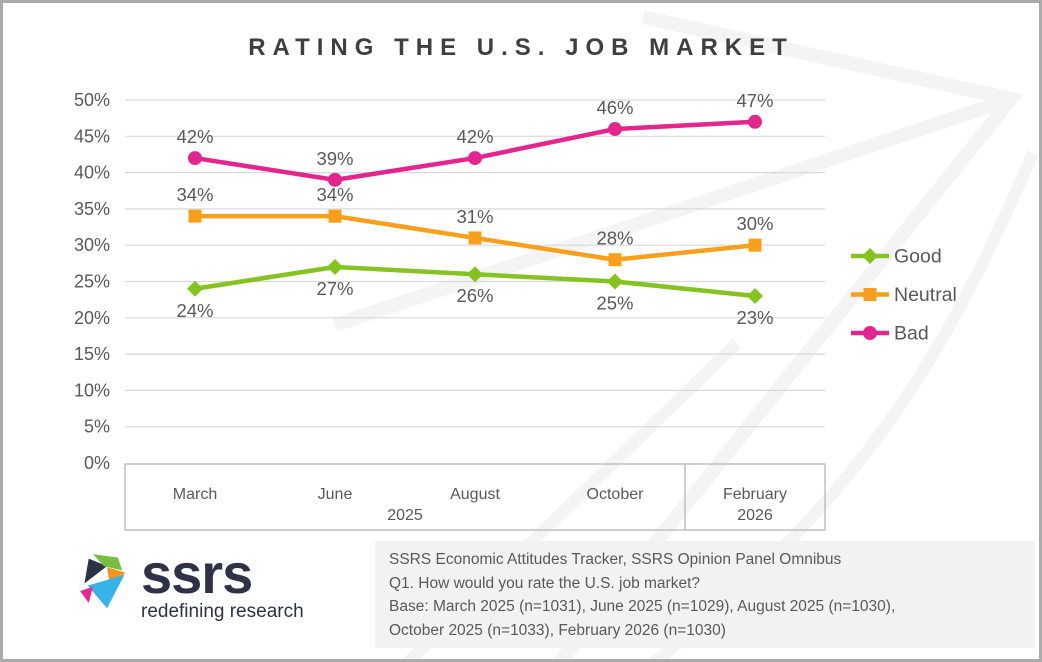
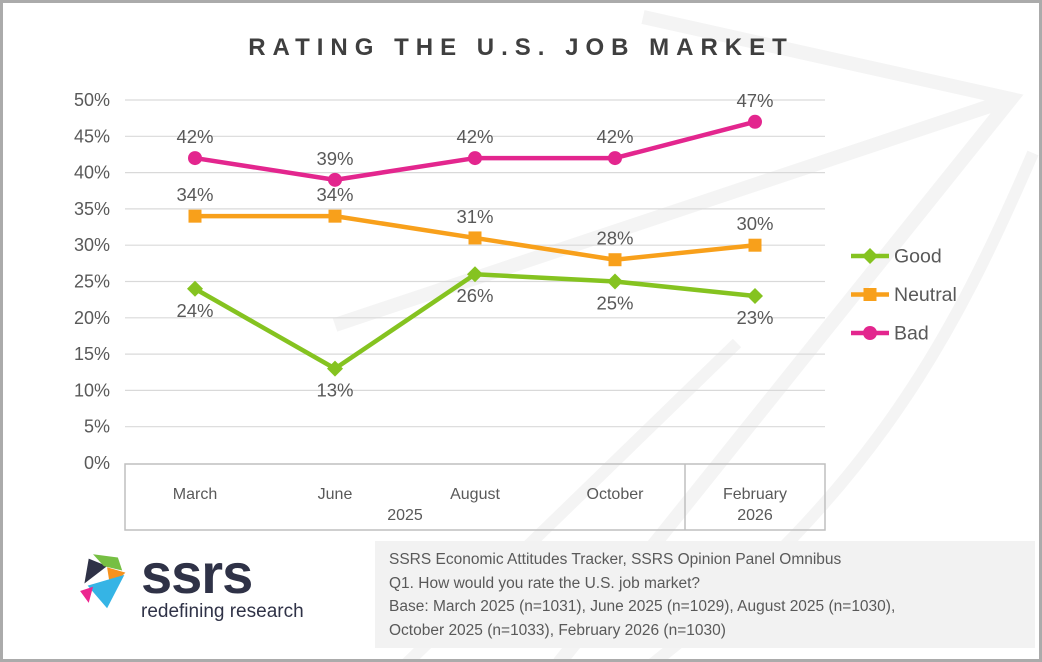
Good/June: 27% -> 13%
Bad/October: 46% -> 42%
